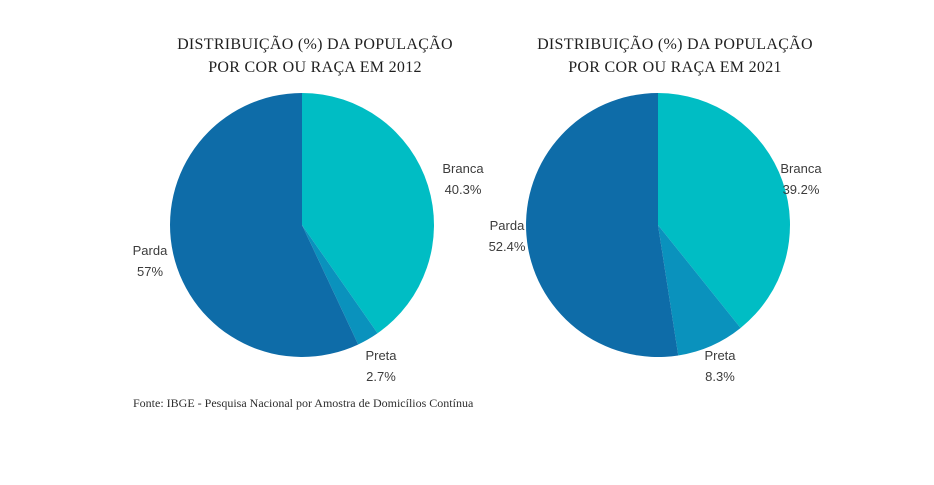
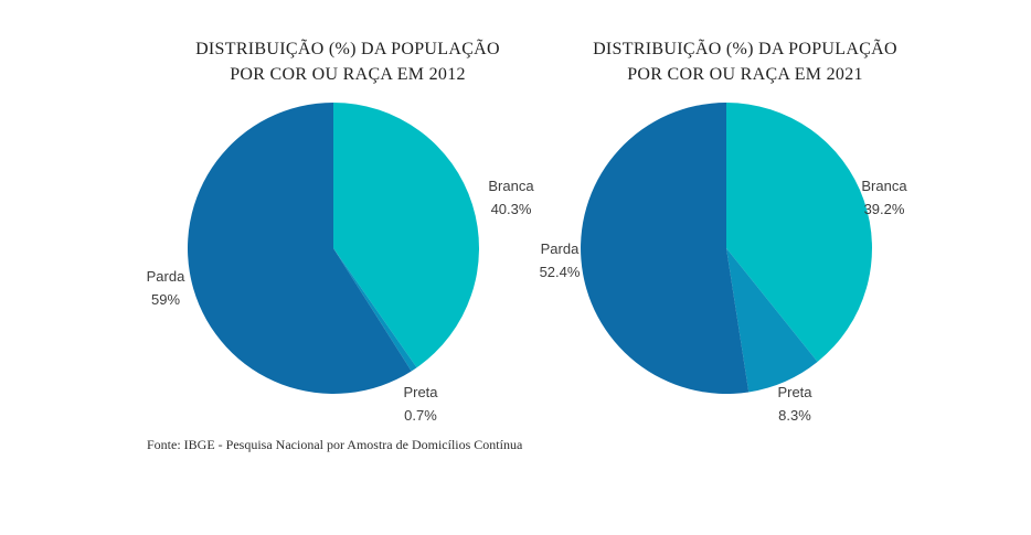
DISTRIBUIÇÃO (%) DA POPULAÇÃO POR COR OU RAÇA EM 2012/Preta: 2.7% -> 0.7%
DISTRIBUIÇÃO (%) DA POPULAÇÃO POR COR OU RAÇA EM 2012/Parda: 57% -> 59%
